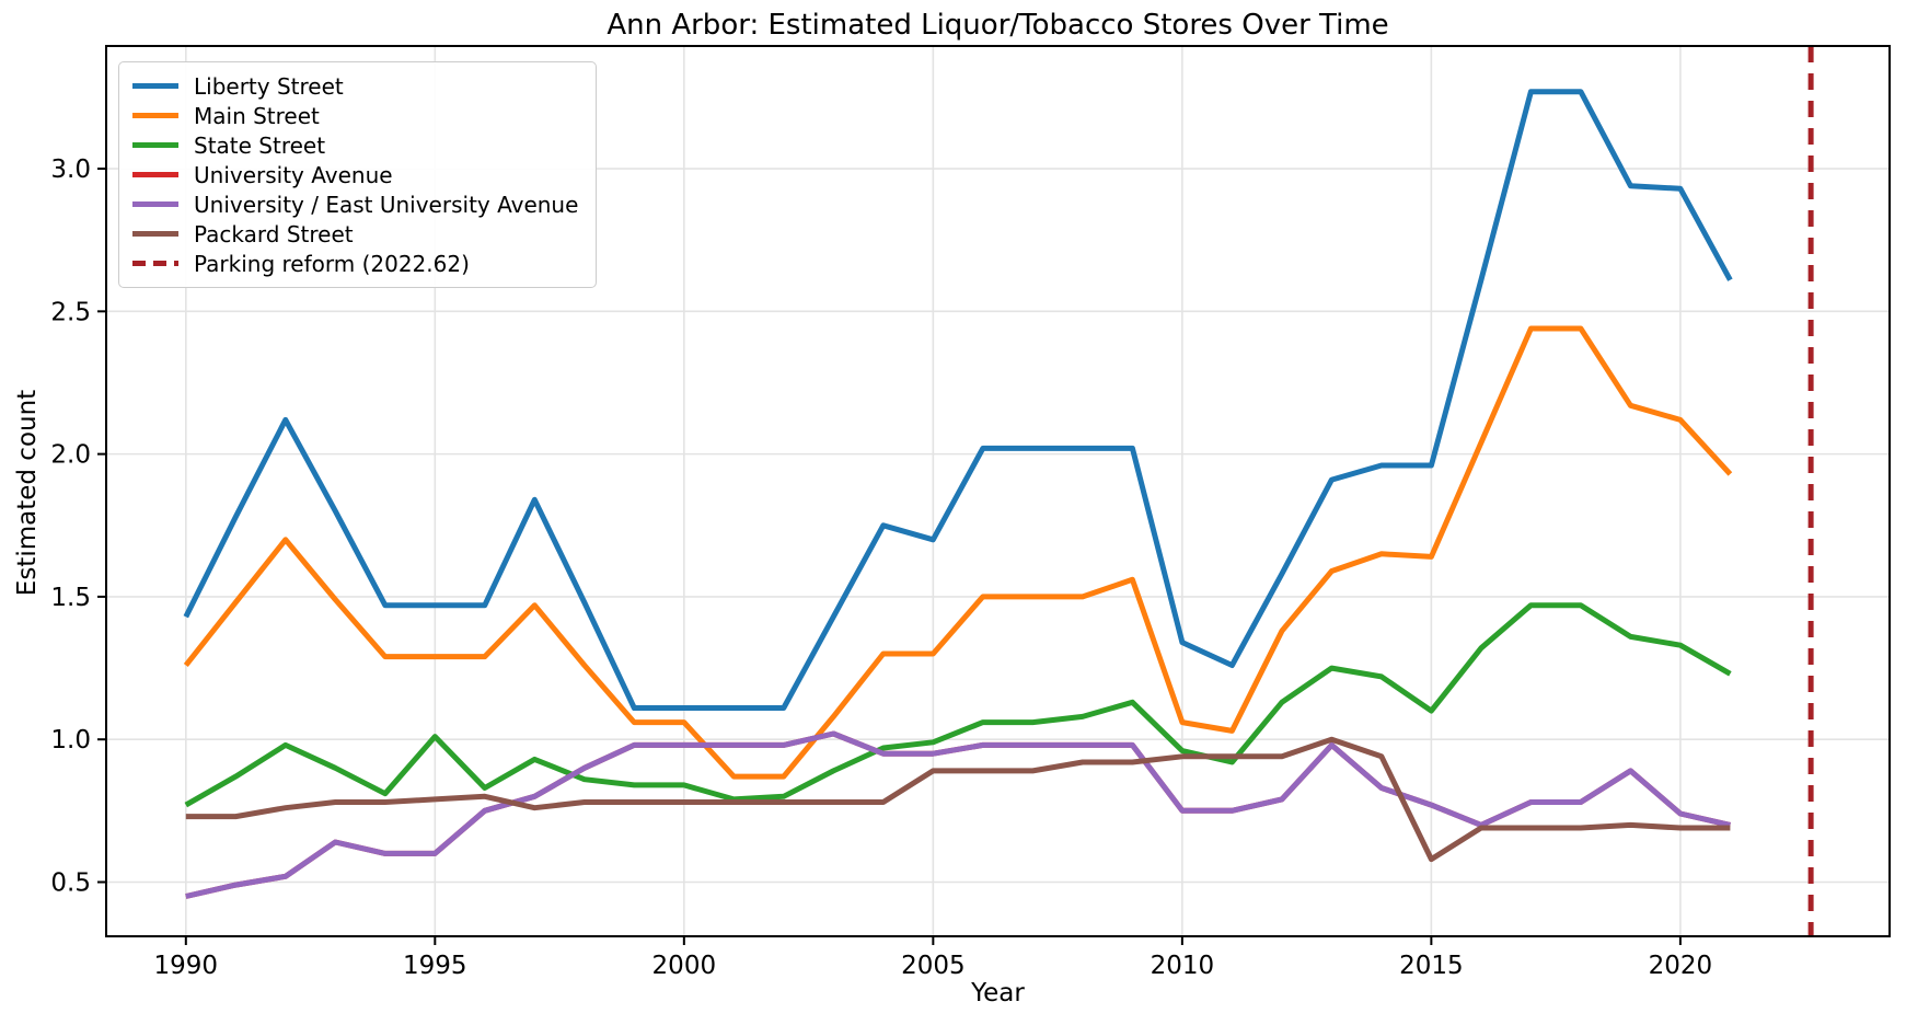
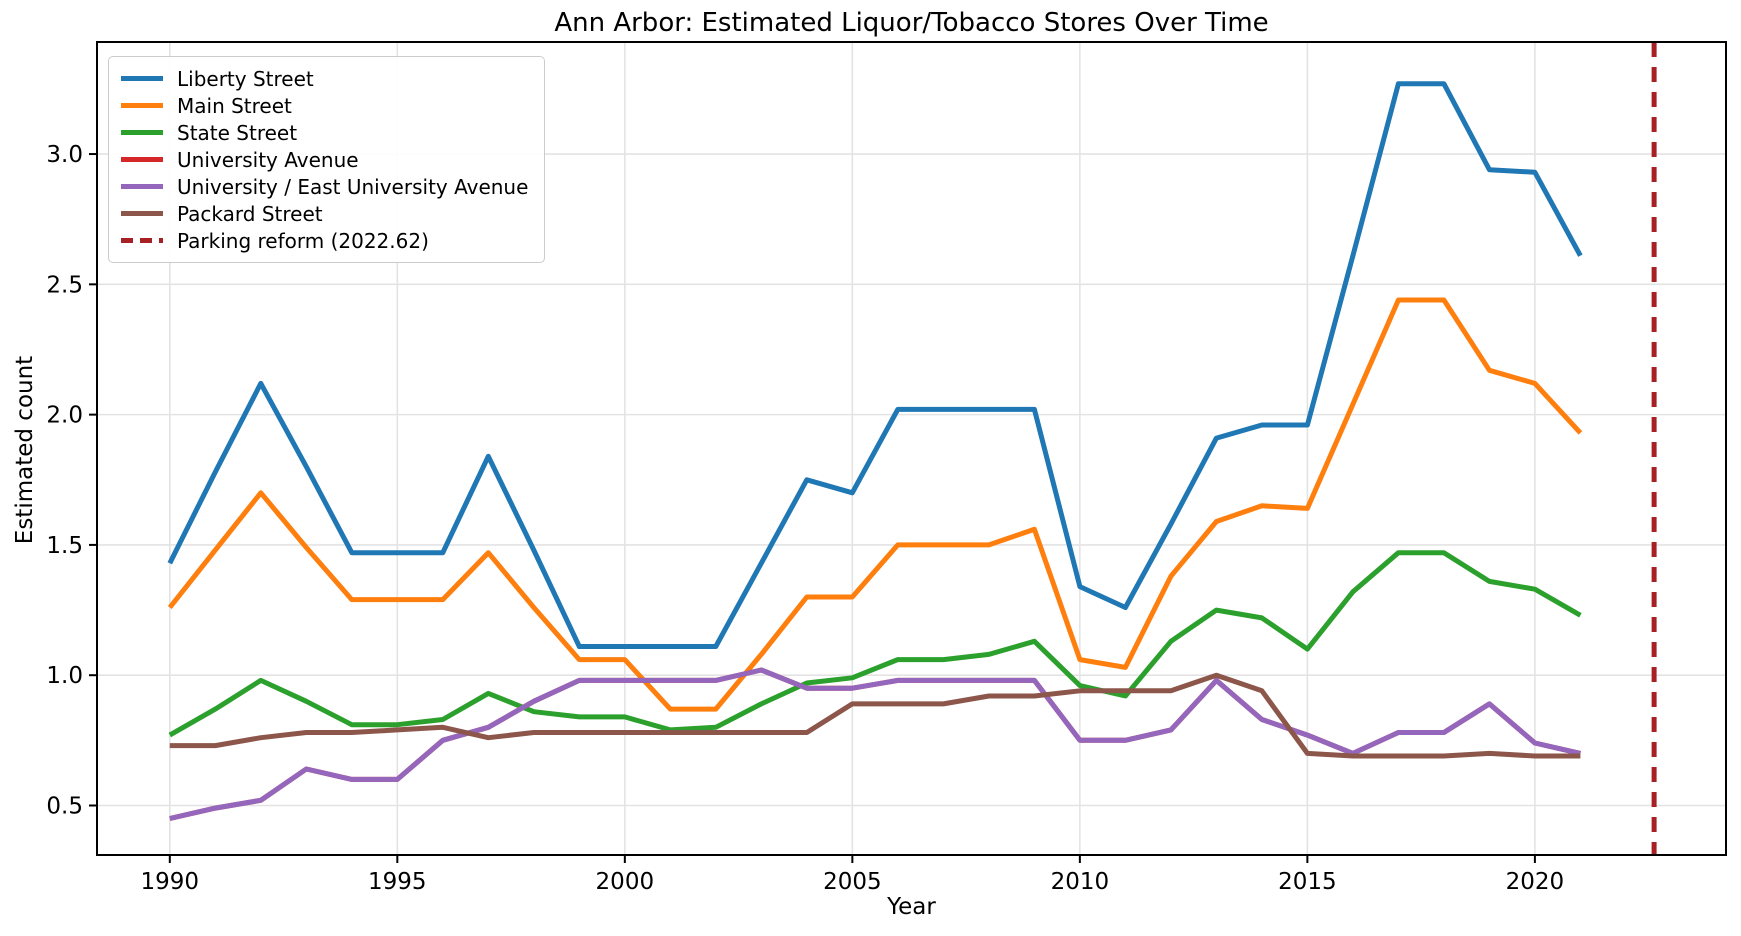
State Street/1995: 1.01 -> 0.81
Packard Street/2015: 0.58 -> 0.70
